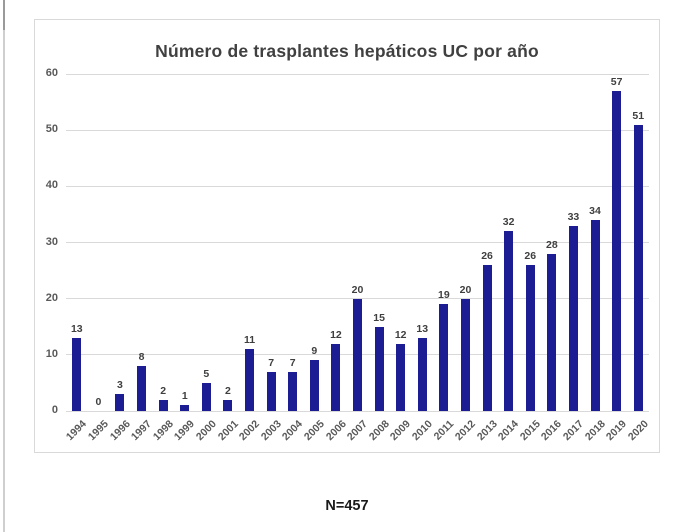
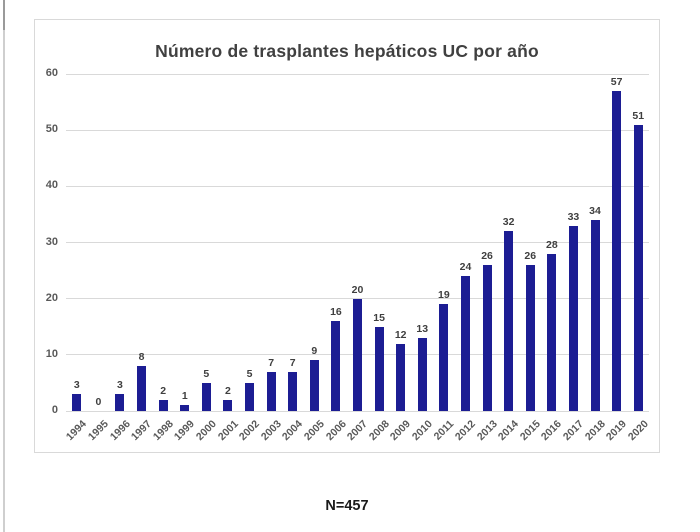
1994: 13 -> 3
2002: 11 -> 5
2006: 12 -> 16
2012: 20 -> 24
